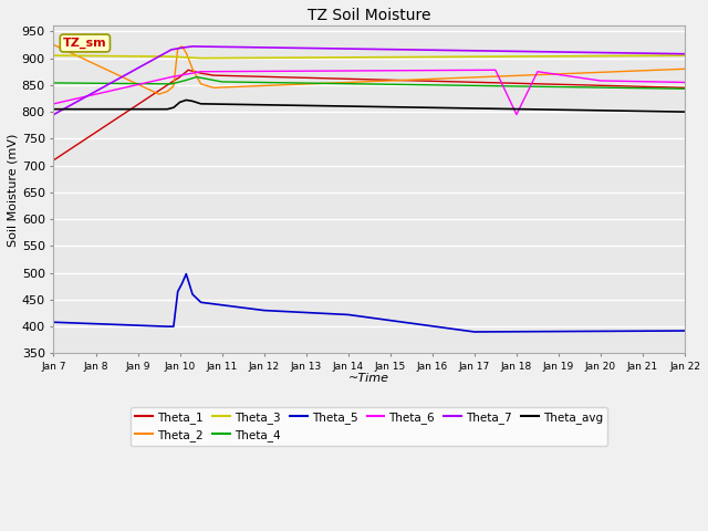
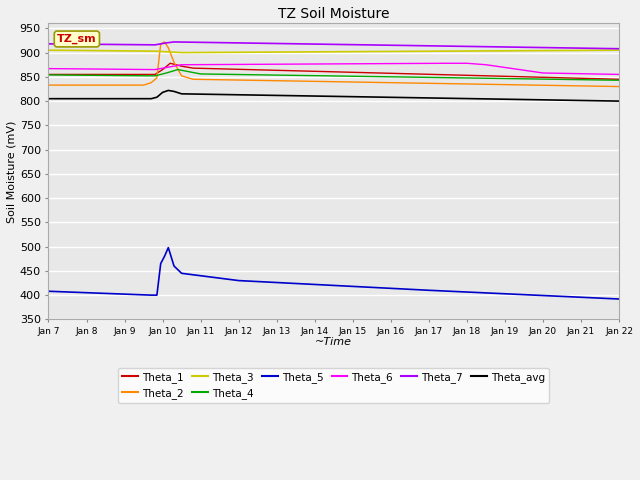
Theta_1/Jan 7: 710 -> 855
Theta_2/Jan 7: 925 -> 833
Theta_6/Jan 7: 815 -> 867
Theta_7/Jan 7: 795 -> 918
Theta_5/Jan 17: 390 -> 410
Theta_6/Jan 18: 795 -> 878
Theta_2/Jan 22: 880 -> 830
